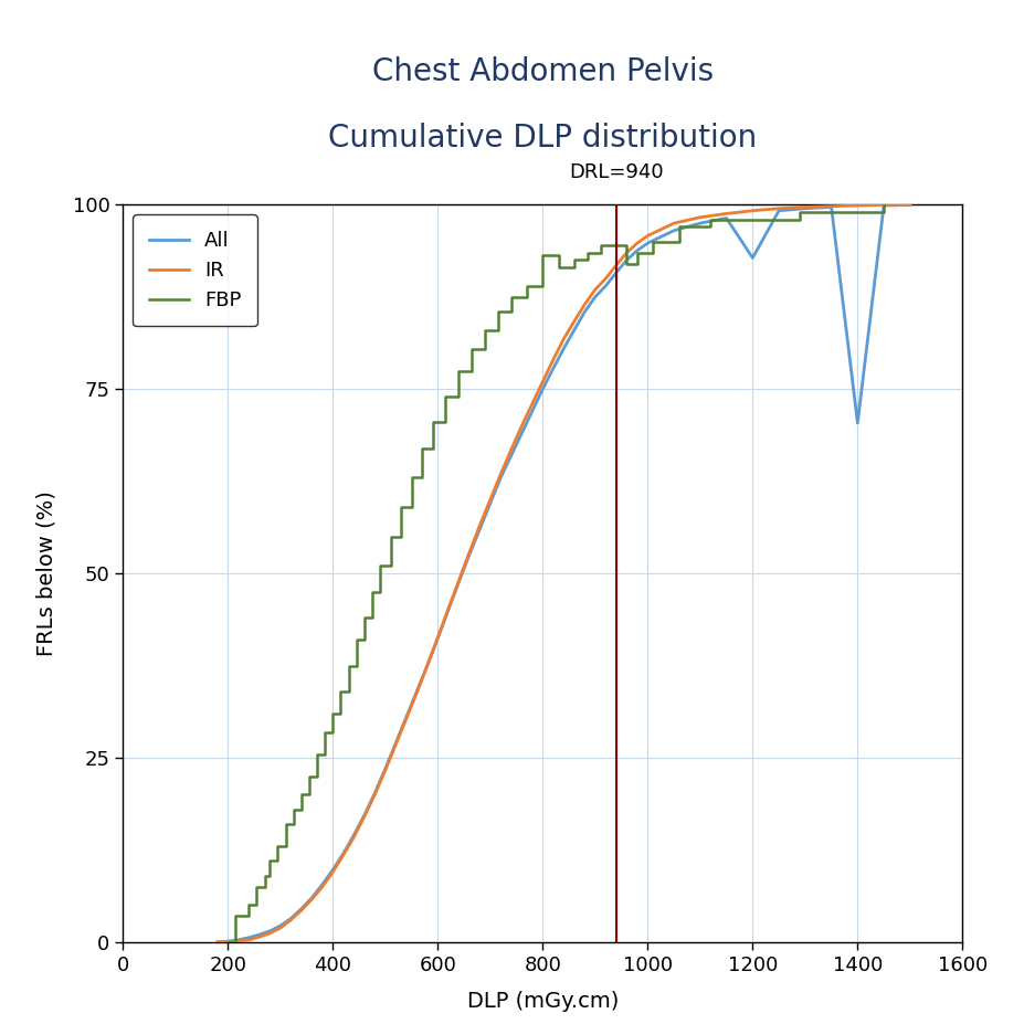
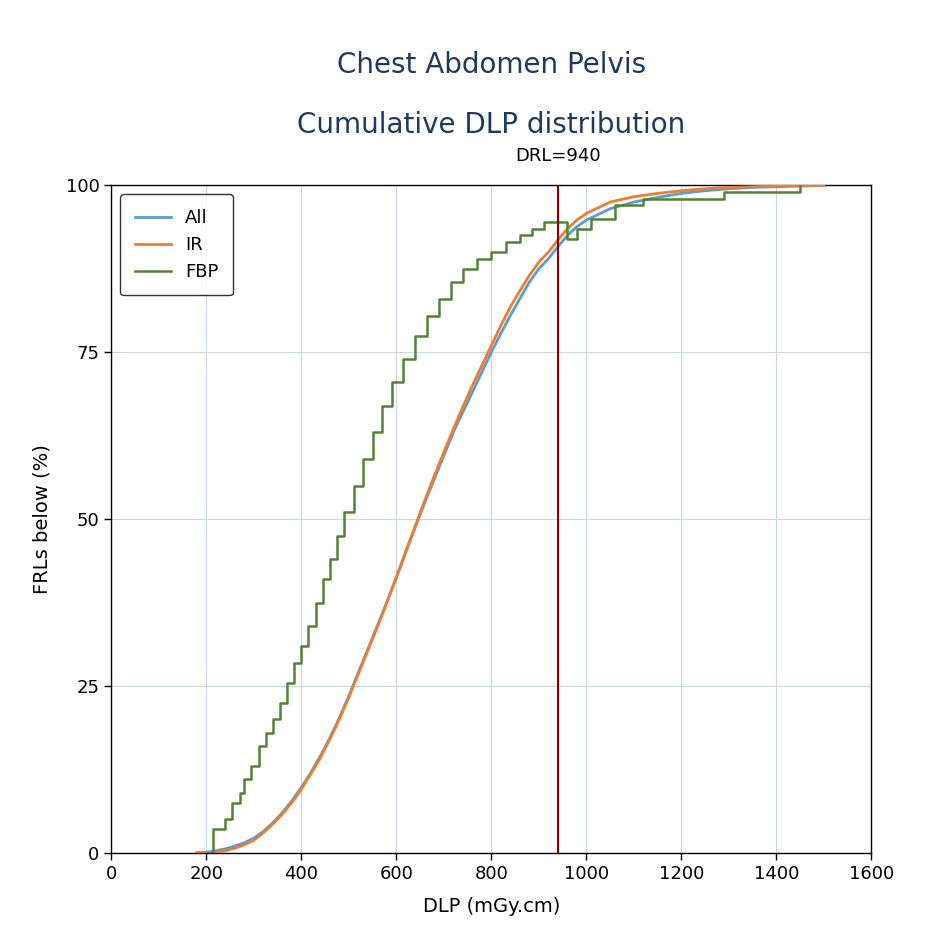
FBP/800: 93.2 -> 90.0
All/1200: 92.8 -> 98.8
All/1400: 70.4 -> 99.8
